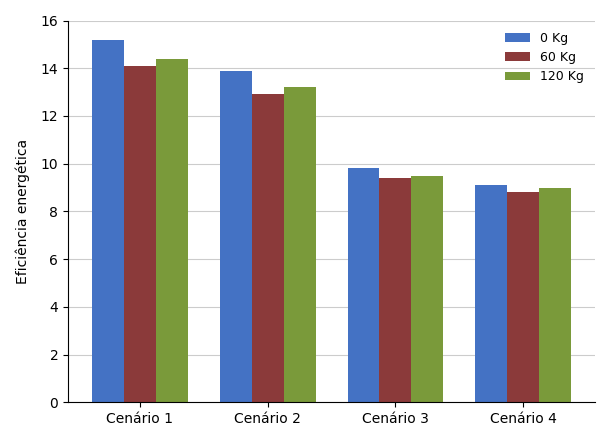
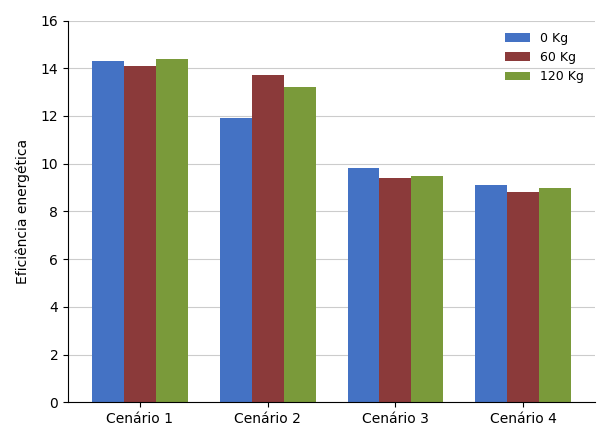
0 Kg/Cenário 1: 15.2 -> 14.3
0 Kg/Cenário 2: 13.9 -> 11.9
60 Kg/Cenário 2: 12.9 -> 13.7
